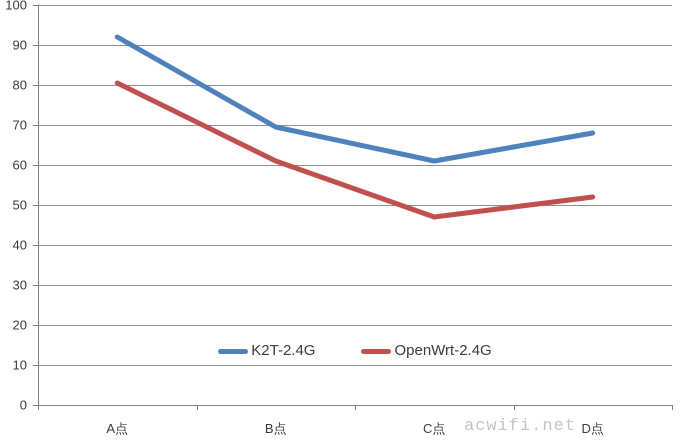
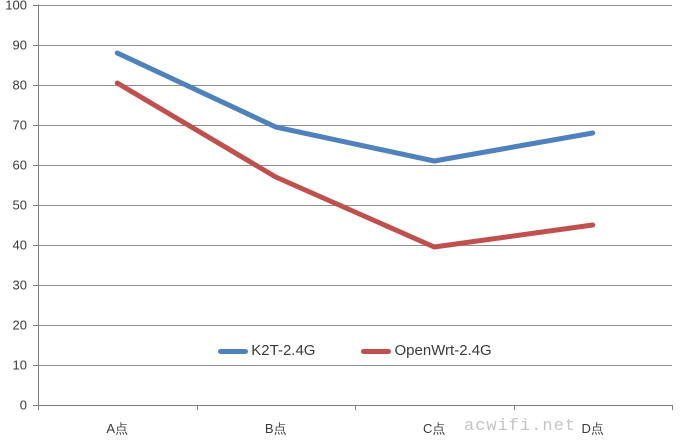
K2T-2.4G/A点: 92 -> 88
OpenWrt-2.4G/B点: 61 -> 57
OpenWrt-2.4G/C点: 47 -> 40
OpenWrt-2.4G/D点: 52 -> 45
